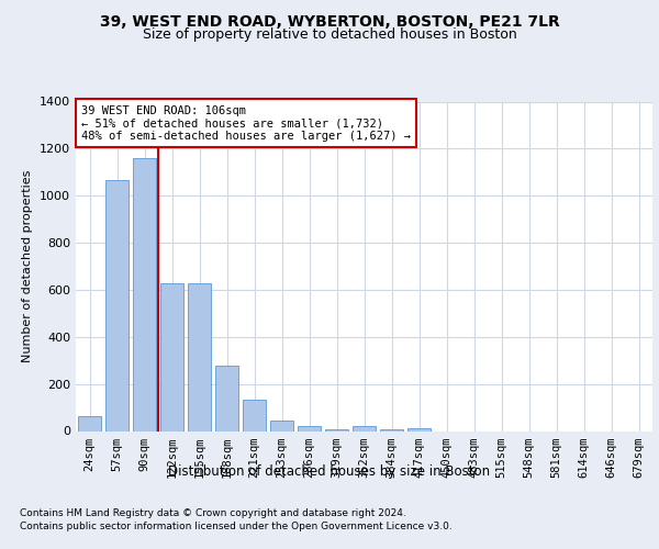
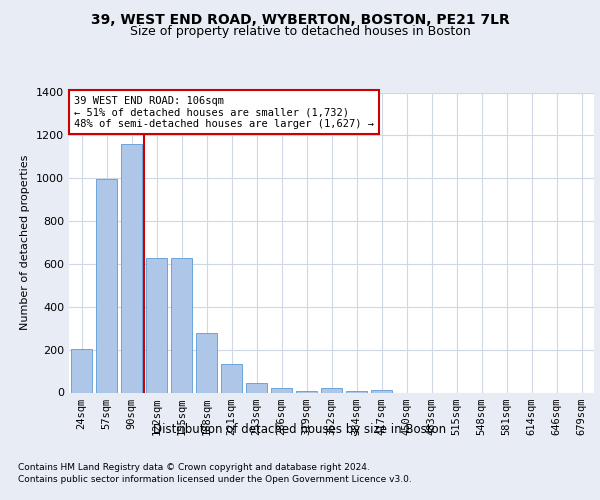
24sqm: 62 -> 205
57sqm: 1068 -> 995
